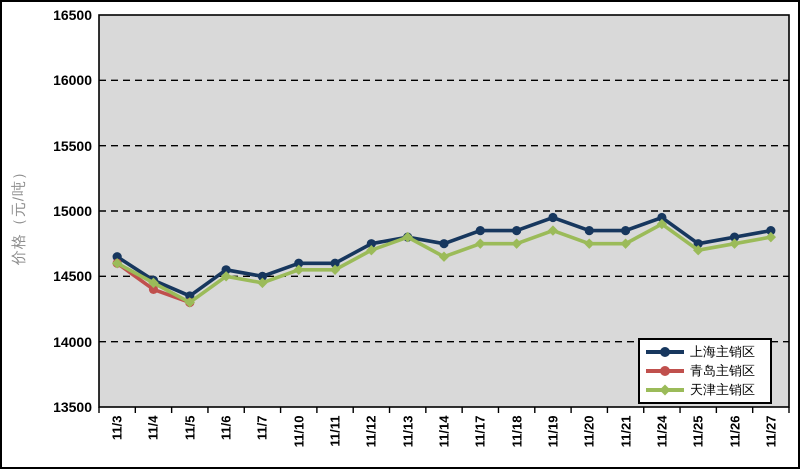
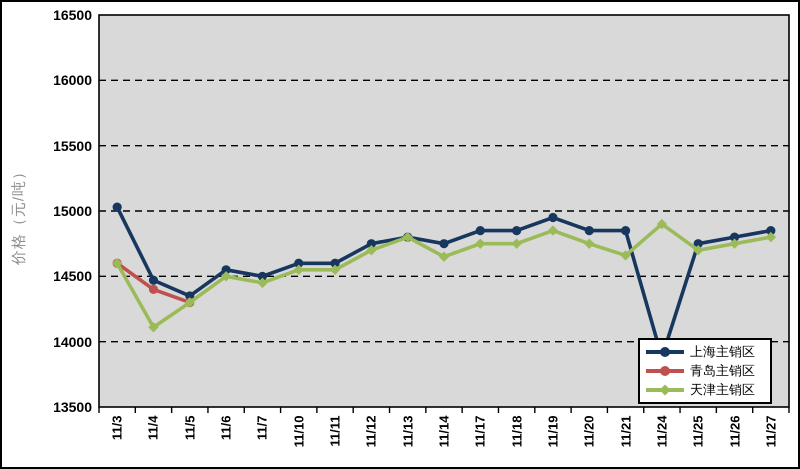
上海主销区/11/3: 14650 -> 15030
天津主销区/11/4: 14450 -> 14110
天津主销区/11/21: 14750 -> 14660
上海主销区/11/24: 14950 -> 13880
